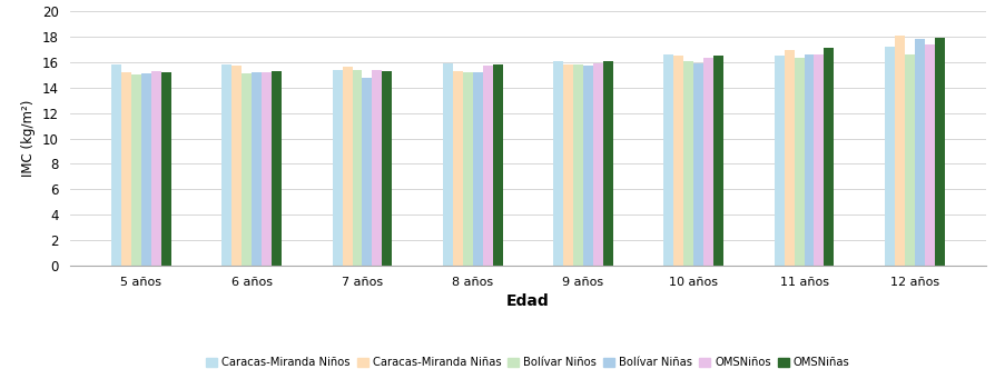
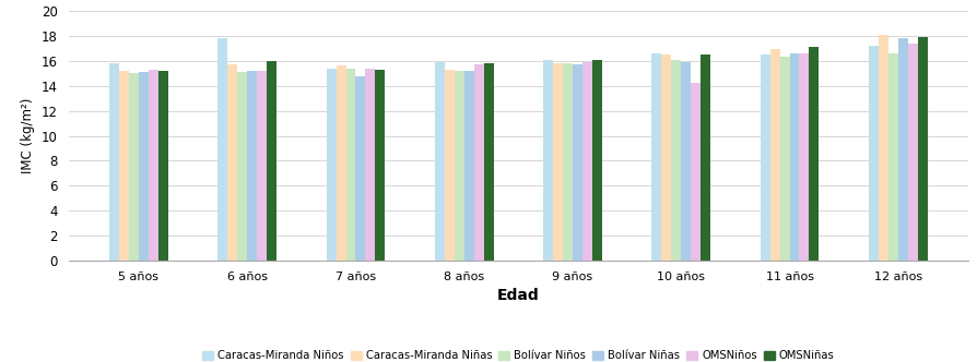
Caracas-Miranda Niños/6 años: 15.8 -> 17.8
OMSNiñas/6 años: 15.3 -> 16.0
OMSNiños/10 años: 16.3 -> 14.2
